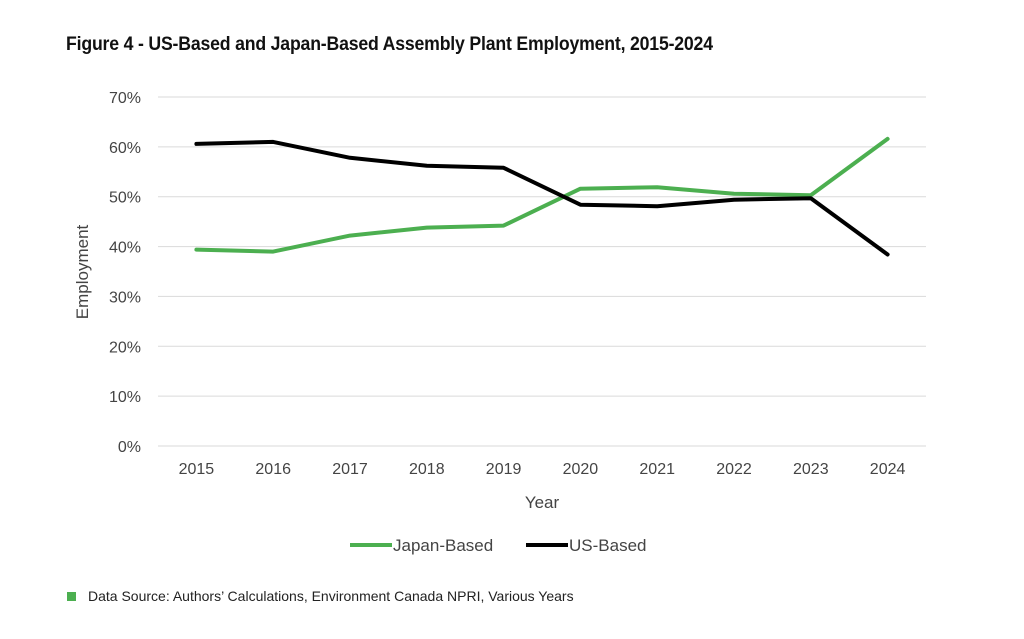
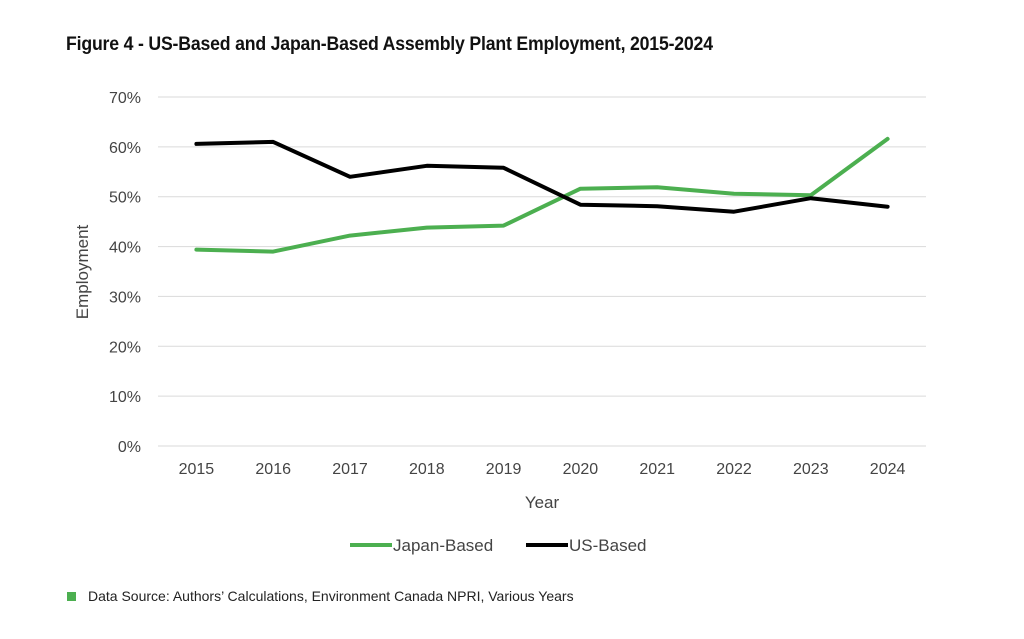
US-Based/2017: 58% -> 54%
US-Based/2022: 49% -> 47%
US-Based/2024: 38% -> 48%
